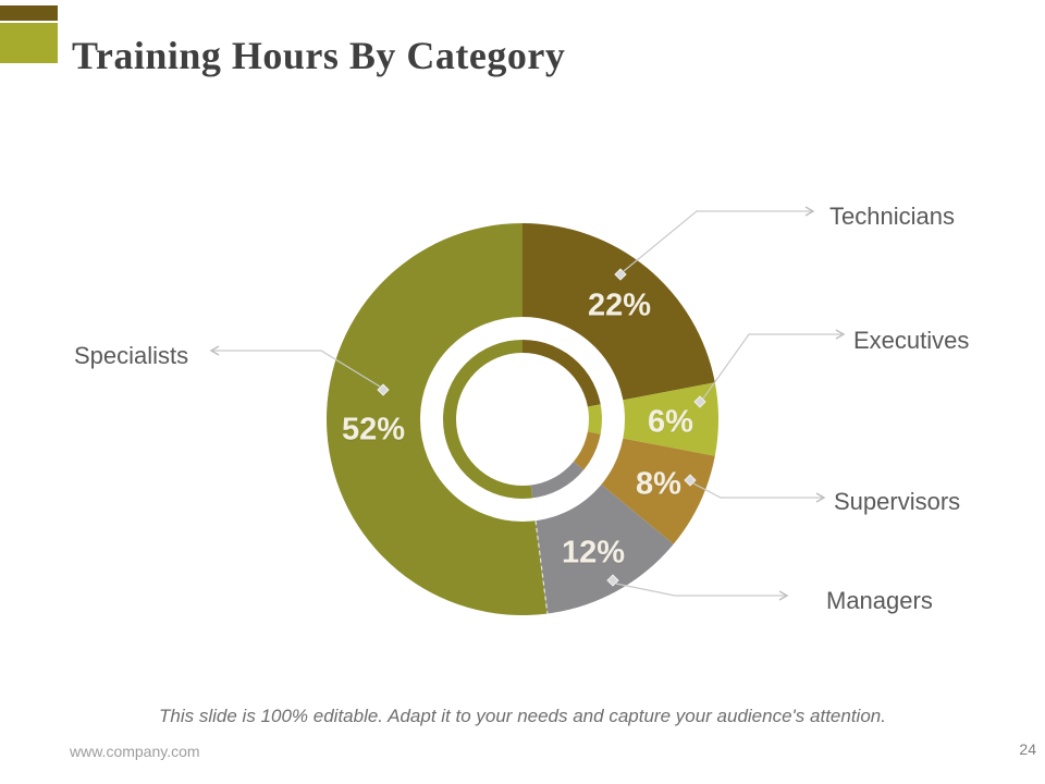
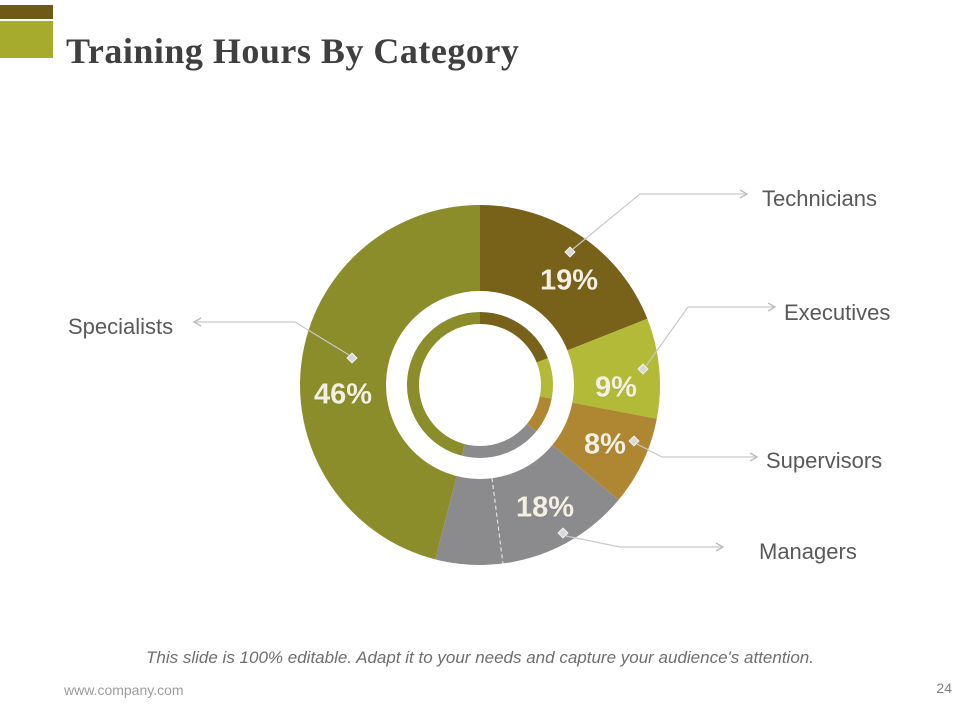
Technicians: 22% -> 19%
Executives: 6% -> 9%
Managers: 12% -> 18%
Specialists: 52% -> 46%
